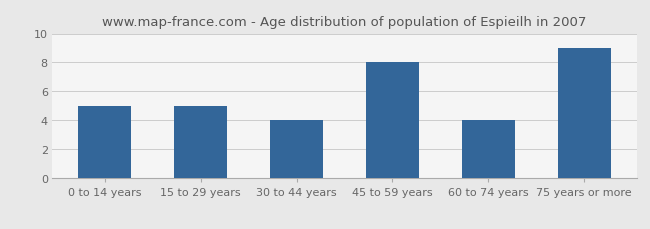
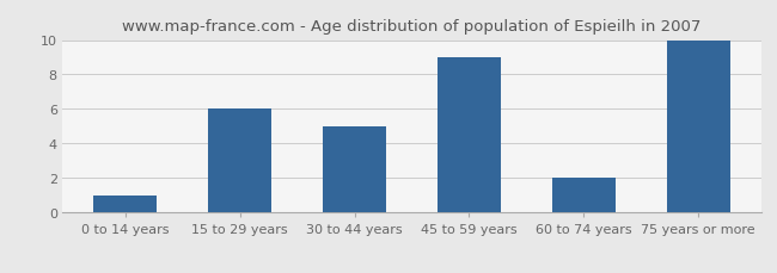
0 to 14 years: 5 -> 1
15 to 29 years: 5 -> 6
30 to 44 years: 4 -> 5
45 to 59 years: 8 -> 9
60 to 74 years: 4 -> 2
75 years or more: 9 -> 10
